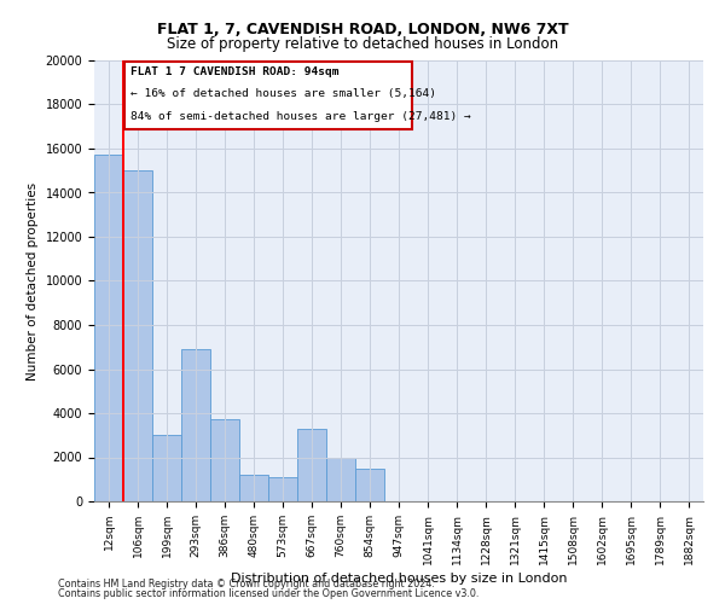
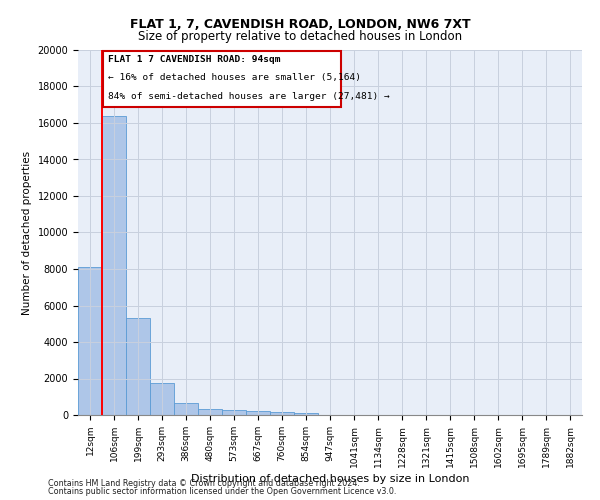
12sqm: 15700 -> 8100
106sqm: 15000 -> 16400
199sqm: 3000 -> 5300
293sqm: 6900 -> 1800
386sqm: 3700 -> 600
480sqm: 1200 -> 400
573sqm: 1100 -> 300
667sqm: 3300 -> 200
760sqm: 2000 -> 200
854sqm: 1500 -> 100
